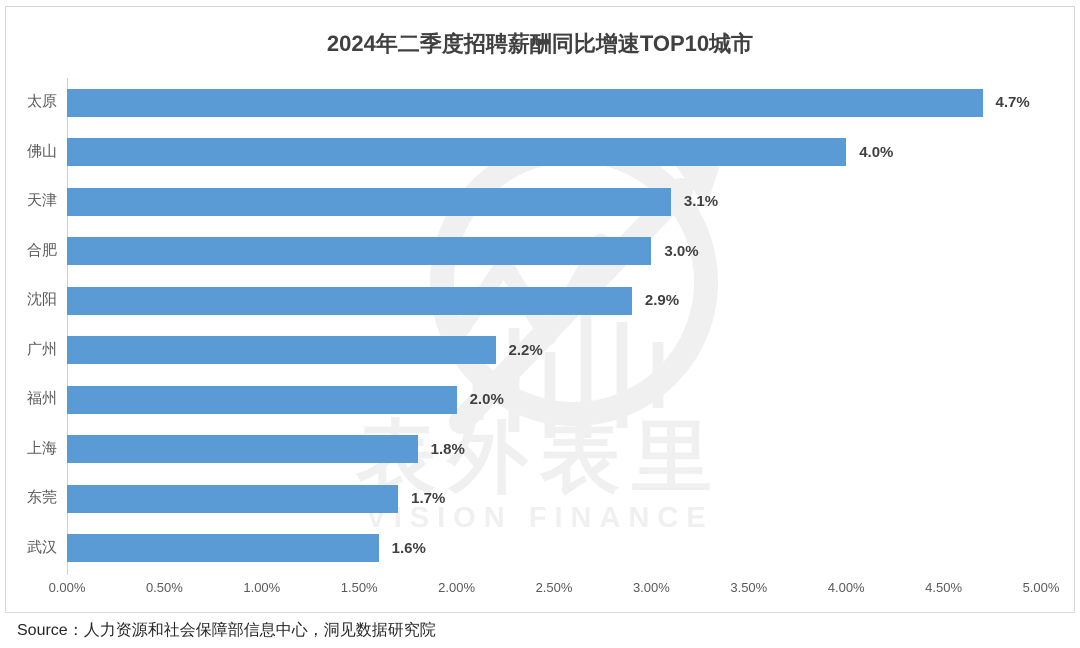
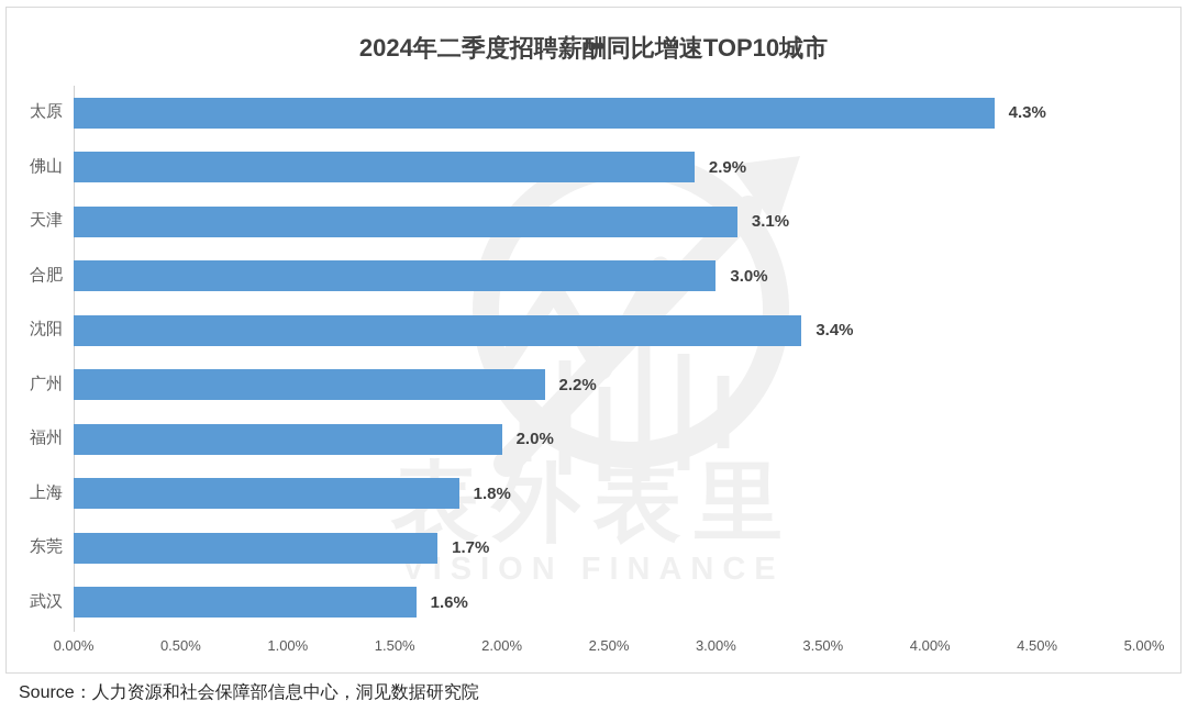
太原: 4.7% -> 4.3%
佛山: 4.0% -> 2.9%
沈阳: 2.9% -> 3.4%
